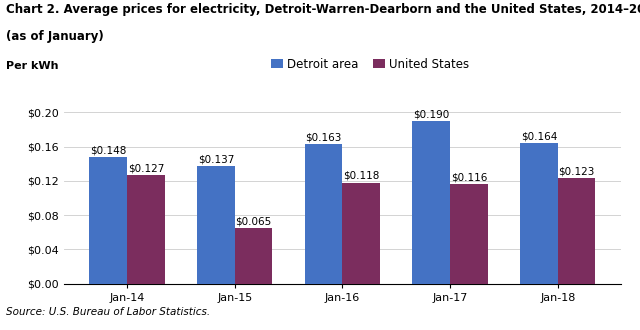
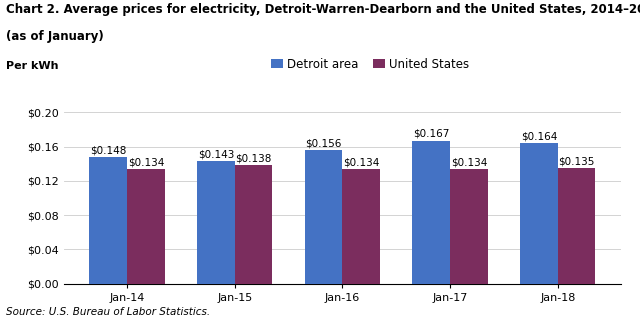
United States/Jan-14: $0.127 -> $0.134
Detroit area/Jan-15: $0.137 -> $0.143
United States/Jan-15: $0.065 -> $0.138
Detroit area/Jan-16: $0.163 -> $0.156
United States/Jan-16: $0.118 -> $0.134
Detroit area/Jan-17: $0.190 -> $0.167
United States/Jan-17: $0.116 -> $0.134
United States/Jan-18: $0.123 -> $0.135
